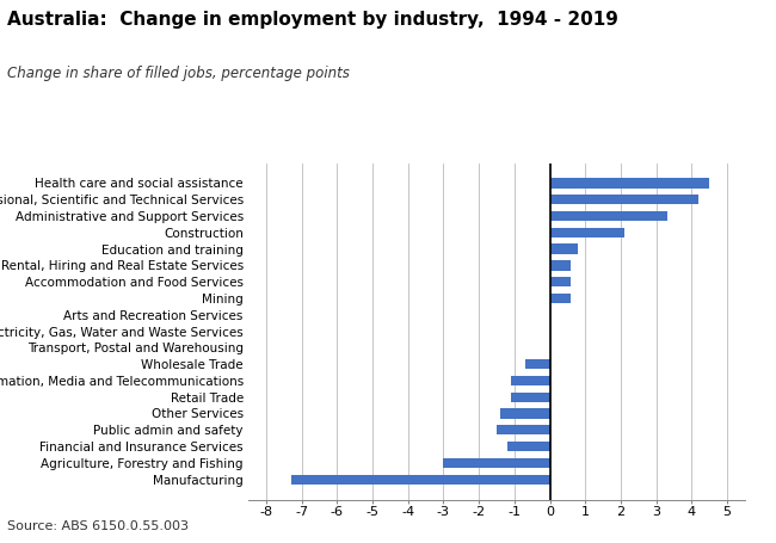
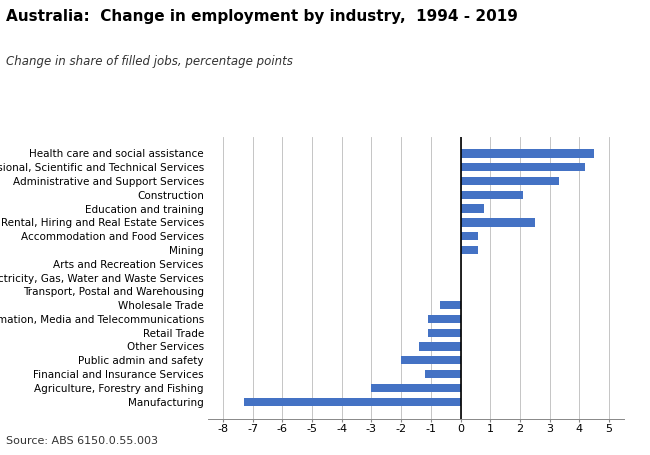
Rental, Hiring and Real Estate Services: 0.6 -> 2.5
Public admin and safety: -1.5 -> -2.0
